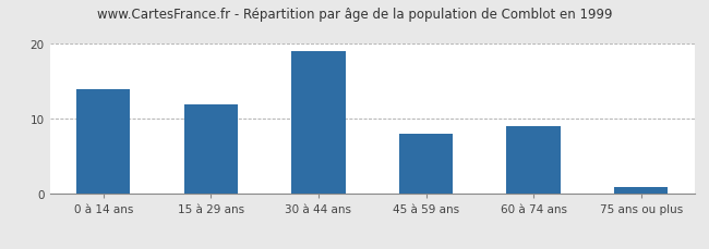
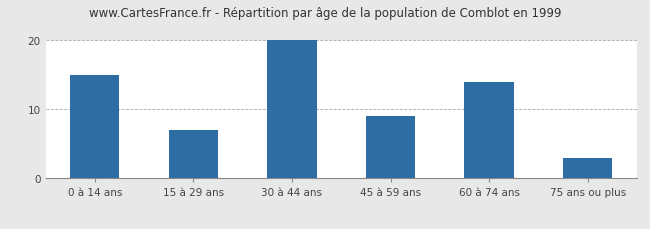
0 à 14 ans: 14 -> 15
15 à 29 ans: 12 -> 7
30 à 44 ans: 19 -> 20
45 à 59 ans: 8 -> 9
60 à 74 ans: 9 -> 14
75 ans ou plus: 1 -> 3
